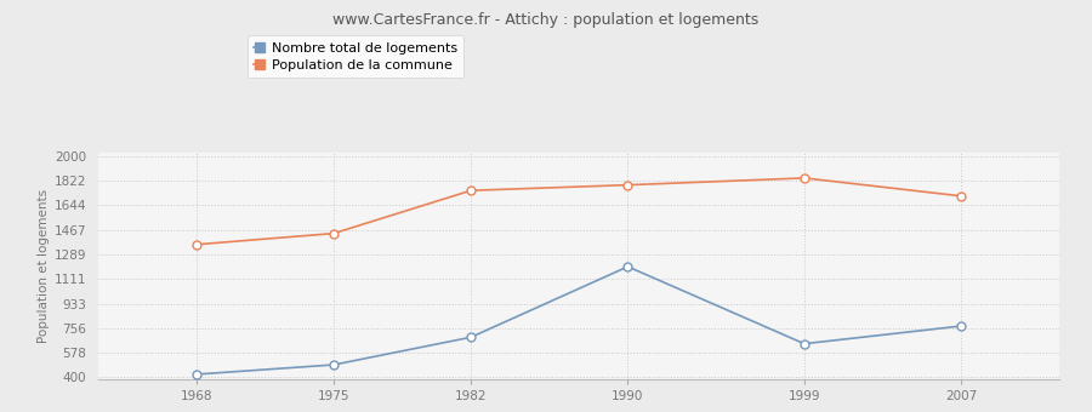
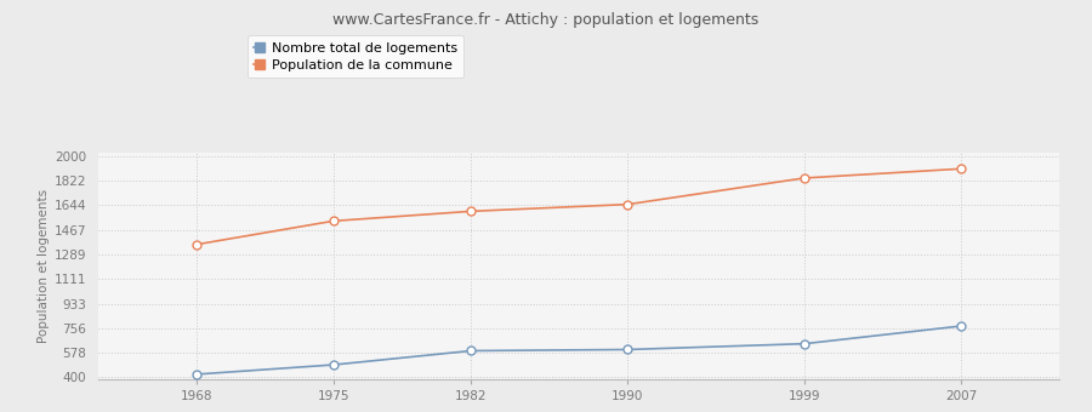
Population de la commune/1975: 1440 -> 1530
Nombre total de logements/1982: 690 -> 590
Population de la commune/1982: 1750 -> 1600
Nombre total de logements/1990: 1200 -> 600
Population de la commune/1990: 1790 -> 1650
Population de la commune/2007: 1710 -> 1910
